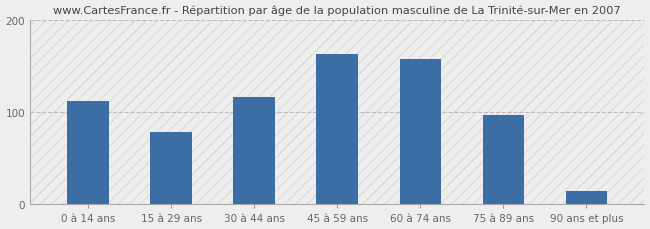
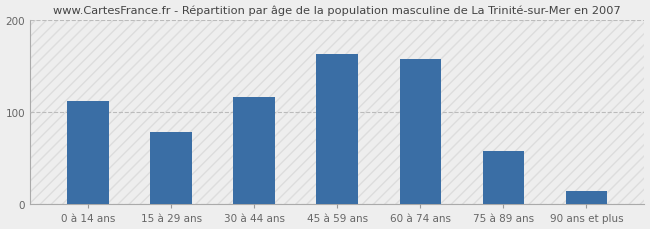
75 à 89 ans: 97 -> 58
